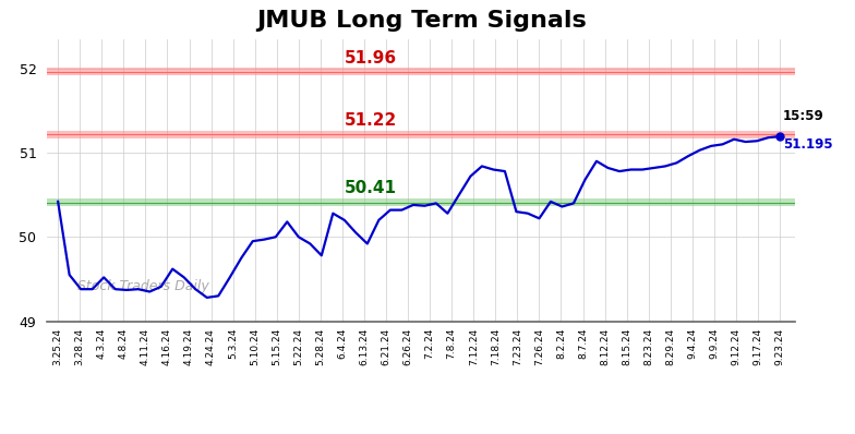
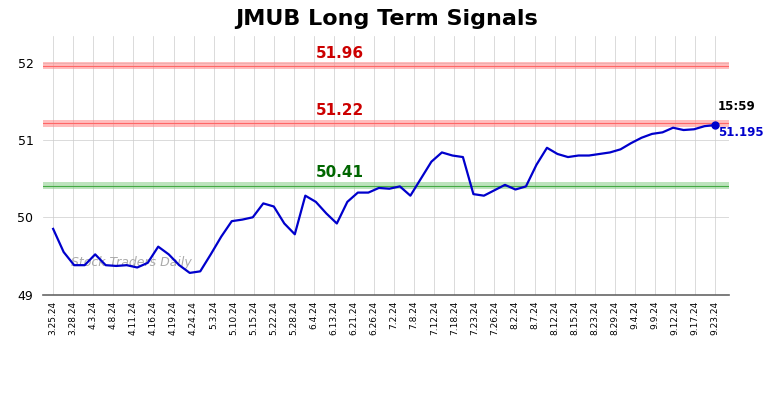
3.25.24: 50.42 -> 49.85
5.22.24: 50.00 -> 50.14
7.26.24: 50.22 -> 50.35
